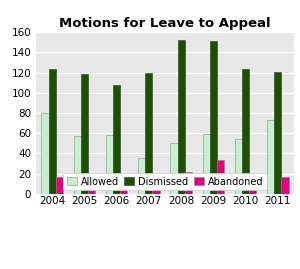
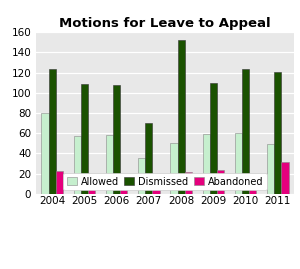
Abandoned/2004: 17 -> 22
Dismissed/2005: 119 -> 109
Dismissed/2007: 120 -> 70
Dismissed/2009: 151 -> 110
Abandoned/2009: 33 -> 23
Allowed/2010: 54 -> 60
Allowed/2011: 73 -> 49
Abandoned/2011: 17 -> 31
